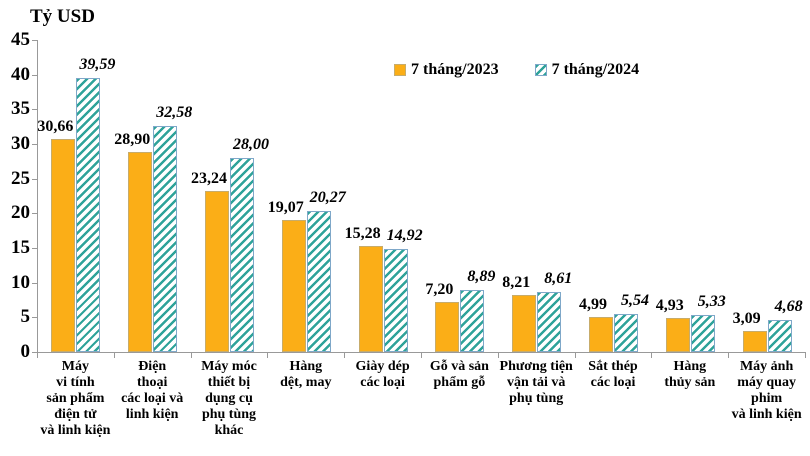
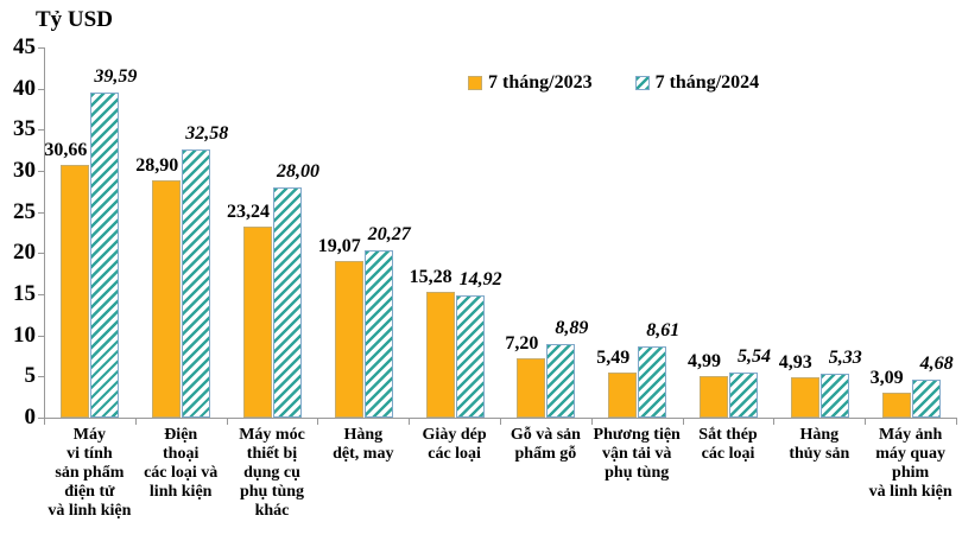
7 tháng/2023/Phương tiện vận tải và phụ tùng: 8,21 -> 5,49
